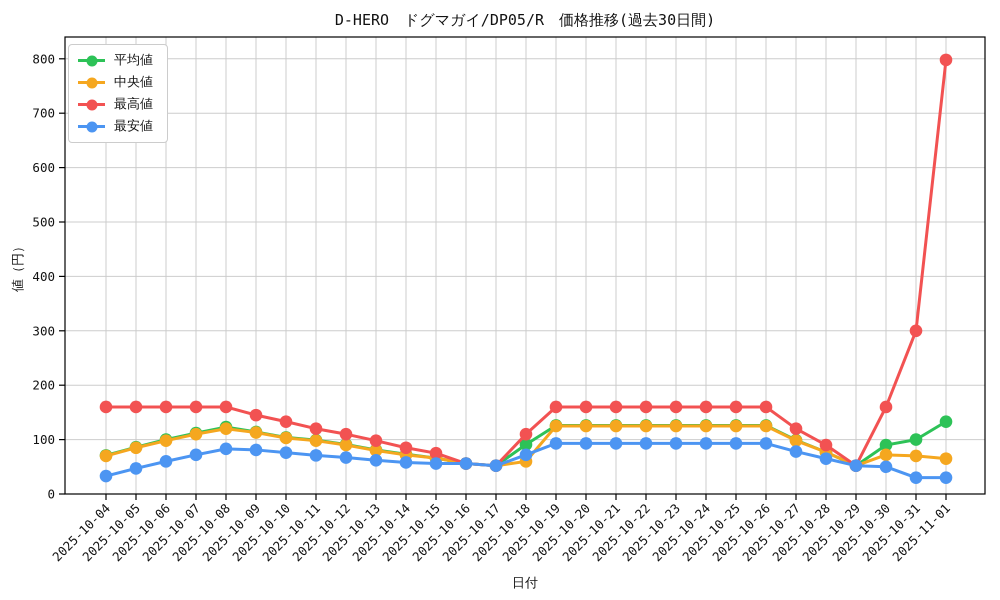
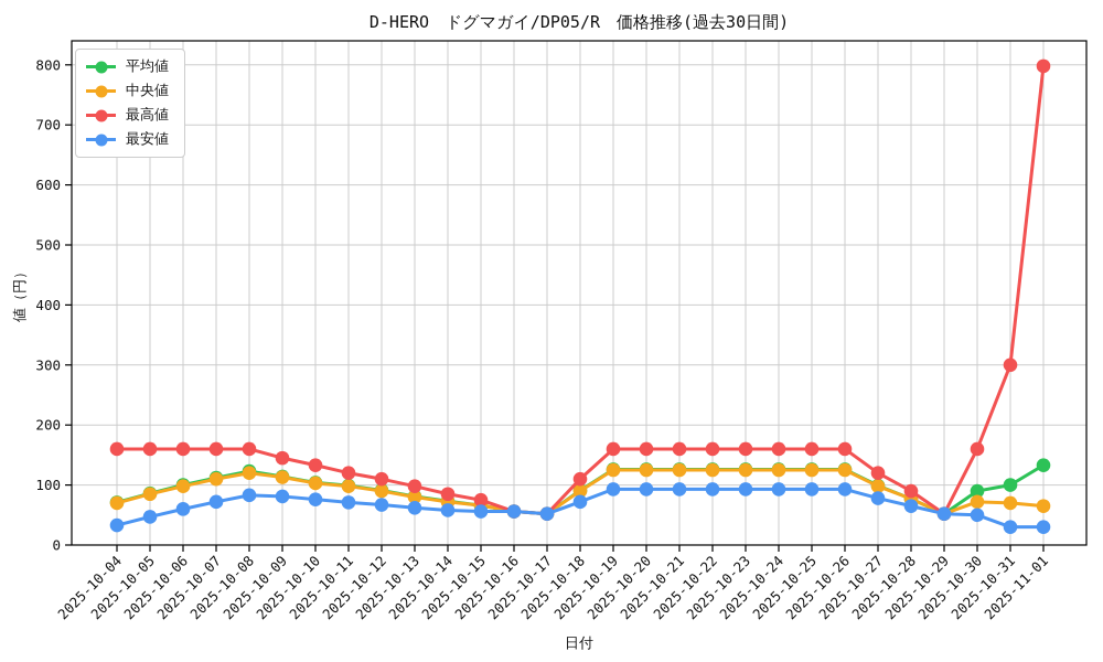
中央値/2025-10-18: 60 -> 90
